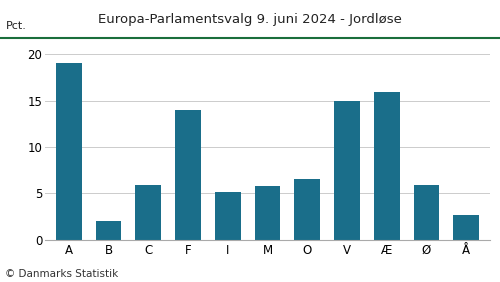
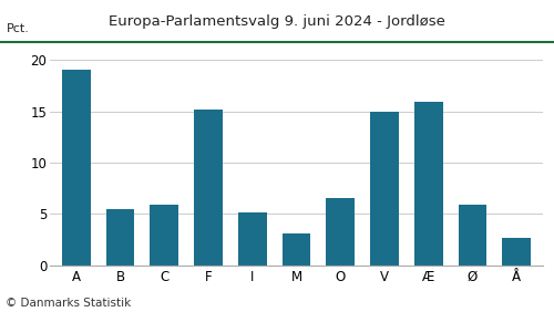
B: 2.0 -> 5.5
F: 14.0 -> 15.2
M: 5.8 -> 3.1
